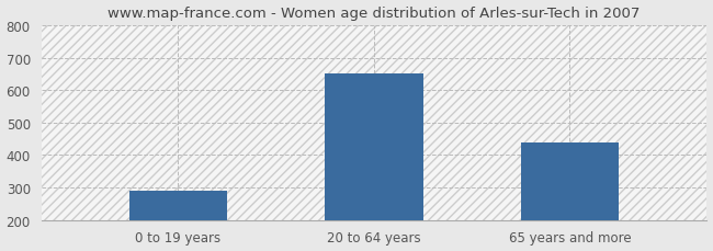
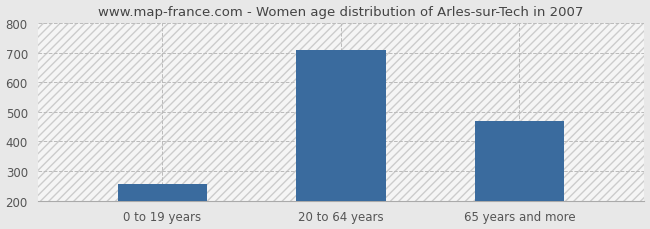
0 to 19 years: 290 -> 258
20 to 64 years: 650 -> 707
65 years and more: 440 -> 470
